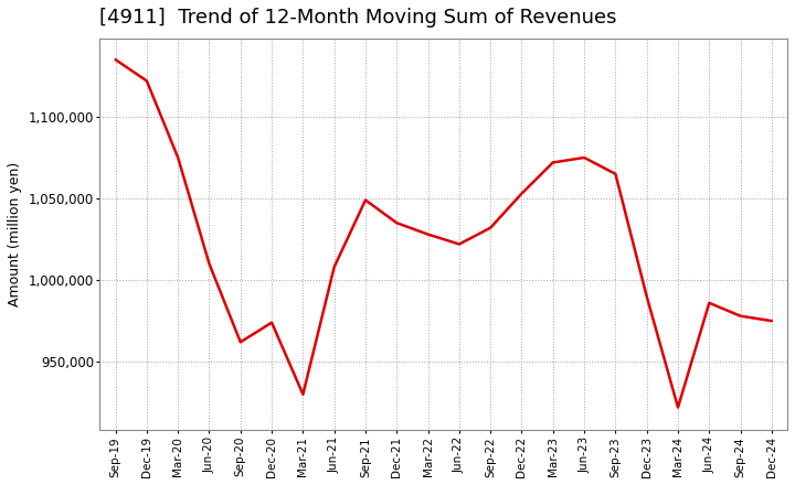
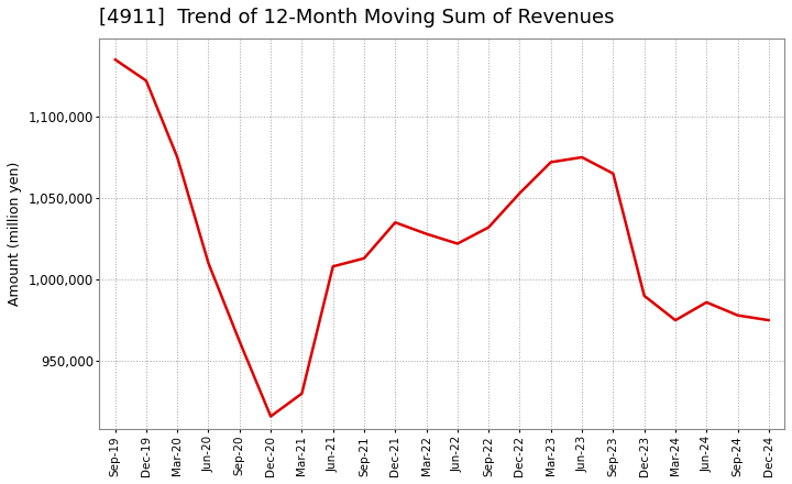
Dec-20: 974,000 -> 916,000
Sep-21: 1,049,000 -> 1,013,000
Mar-24: 922,000 -> 975,000
